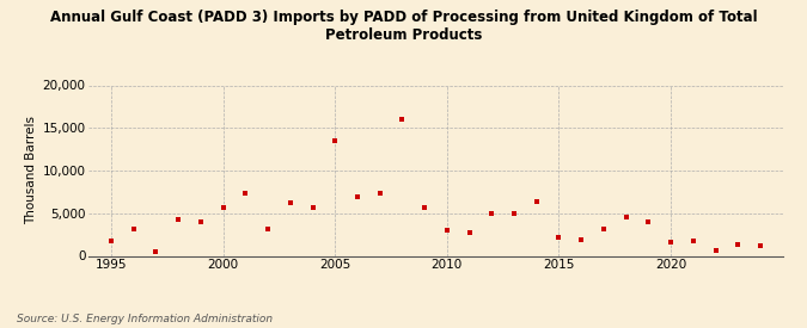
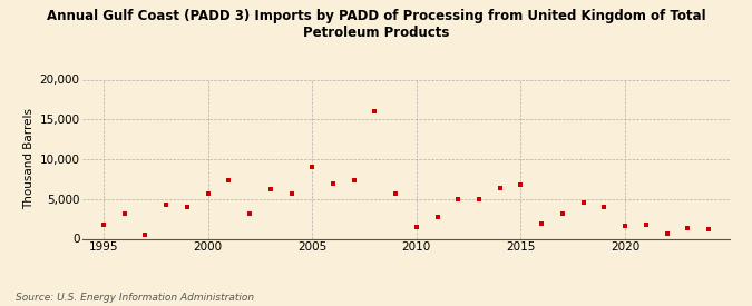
2005: 13,500 -> 9,000
2010: 3,000 -> 1,400
2015: 2,100 -> 6,800
